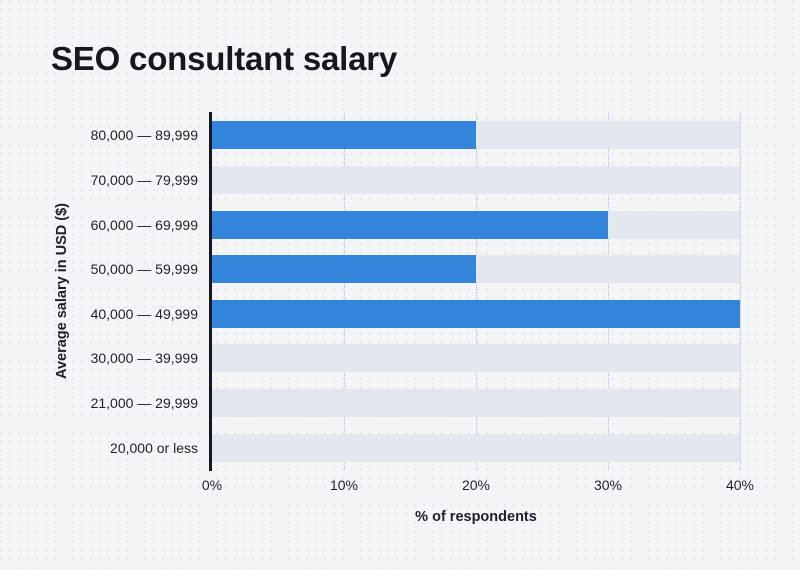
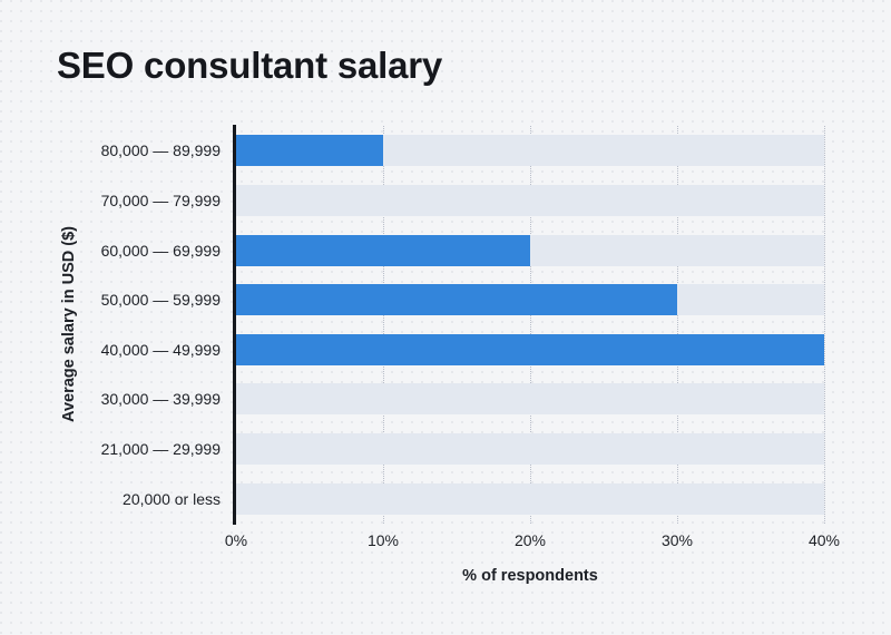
80,000 — 89,999: 20% -> 10%
60,000 — 69,999: 30% -> 20%
50,000 — 59,999: 20% -> 30%
